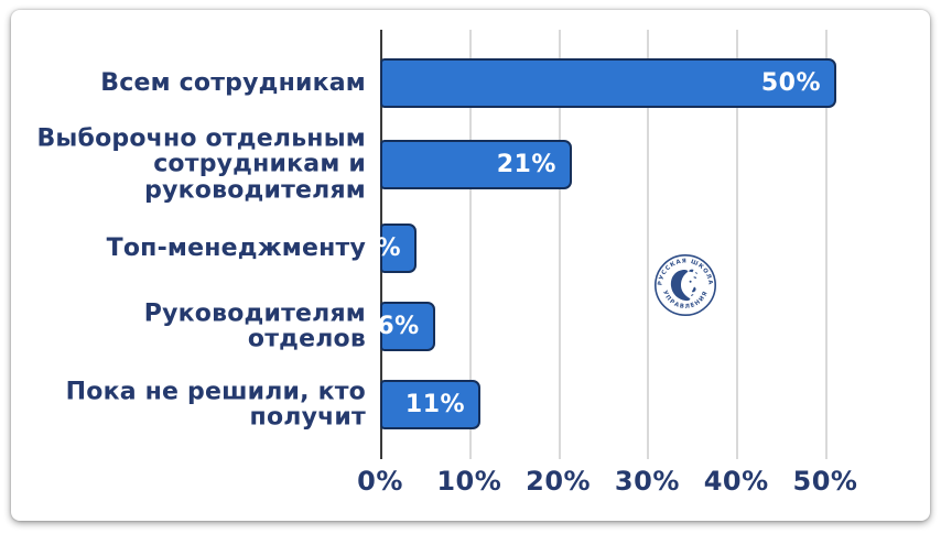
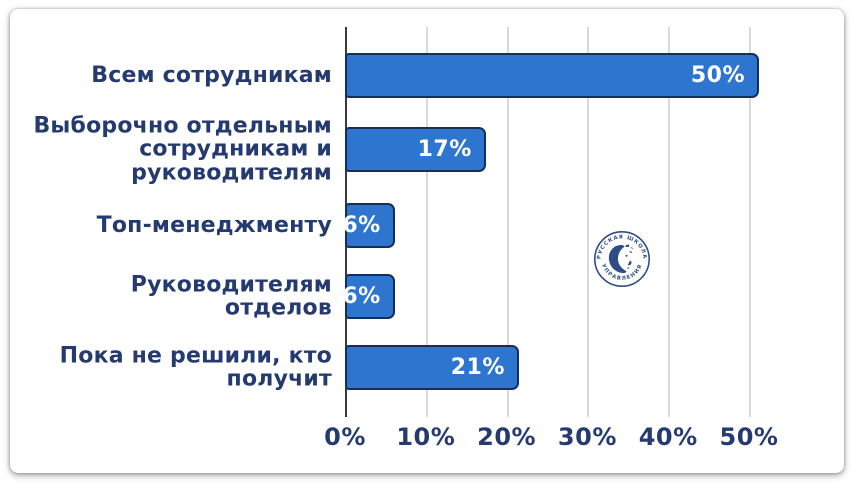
Выборочно отдельным сотрудникам и руководителям: 21% -> 17%
Топ-менеджменту: 4% -> 6%
Пока не решили, кто получит: 11% -> 21%
